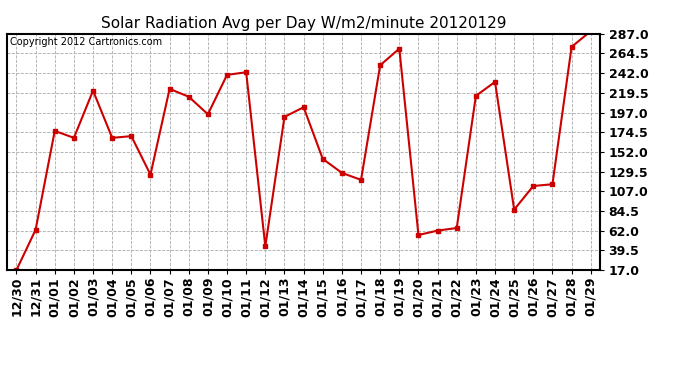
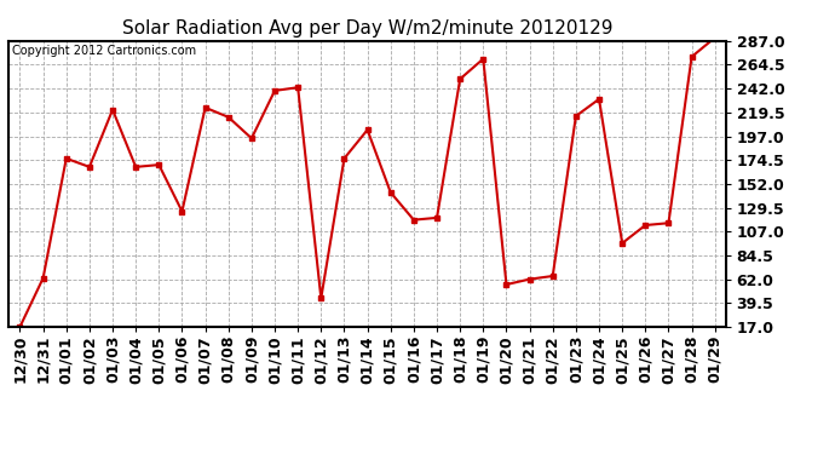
01/13: 192 -> 176
01/16: 128 -> 118
01/25: 86 -> 96
